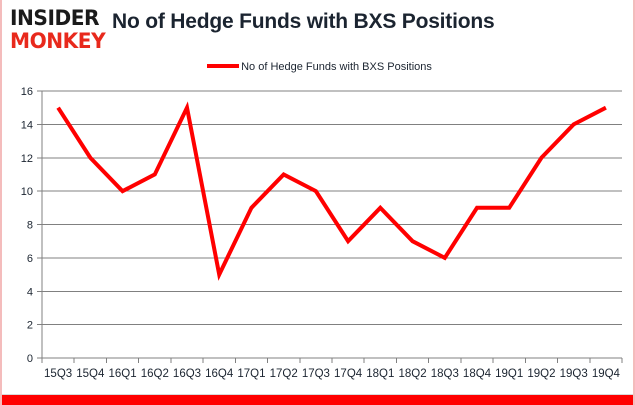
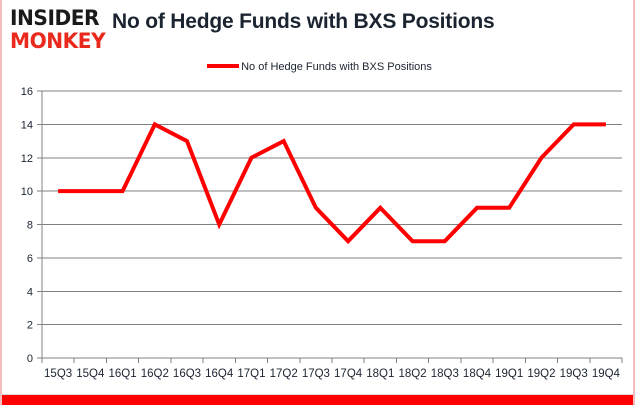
15Q3: 15 -> 10
15Q4: 12 -> 10
16Q2: 11 -> 14
16Q3: 15 -> 13
16Q4: 5 -> 8
17Q1: 9 -> 12
17Q2: 11 -> 13
17Q3: 10 -> 9
18Q3: 6 -> 7
19Q4: 15 -> 14
